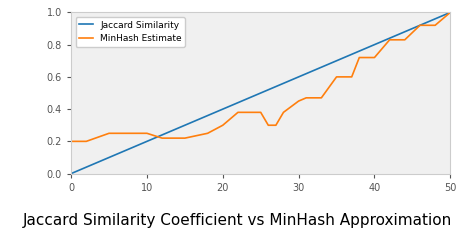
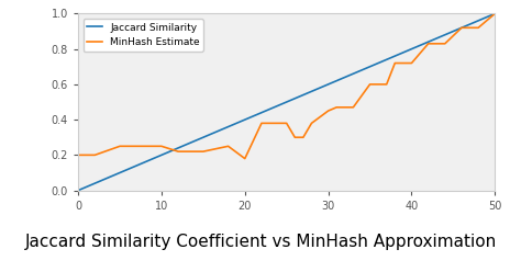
MinHash Estimate/20: 0.30 -> 0.18
